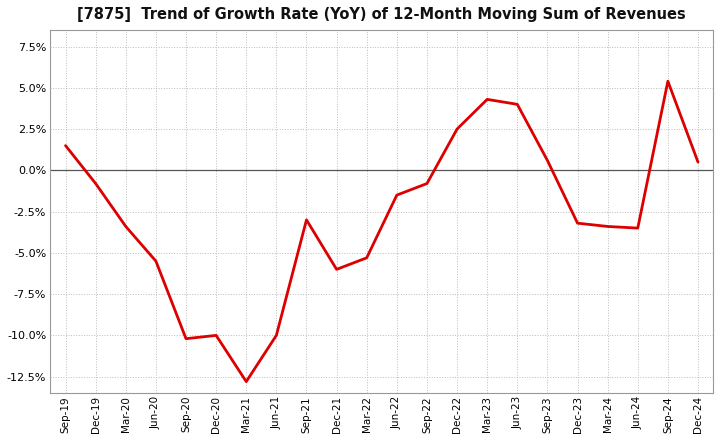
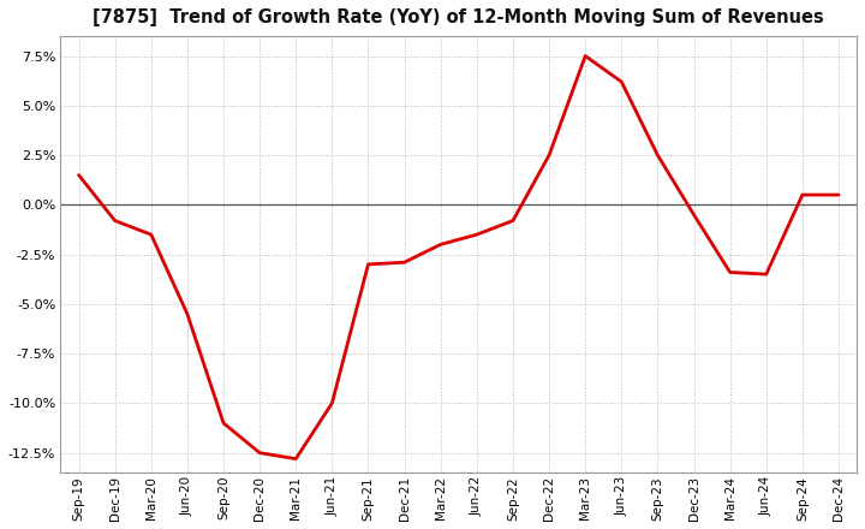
Mar-20: -3.4% -> -1.5%
Sep-20: -10.2% -> -11.0%
Dec-20: -10.0% -> -12.5%
Dec-21: -6.0% -> -2.9%
Mar-22: -5.3% -> -2.0%
Mar-23: 4.3% -> 7.5%
Jun-23: 4.0% -> 6.2%
Sep-23: 0.6% -> 2.5%
Dec-23: -3.2% -> -0.5%
Sep-24: 5.4% -> 0.5%
